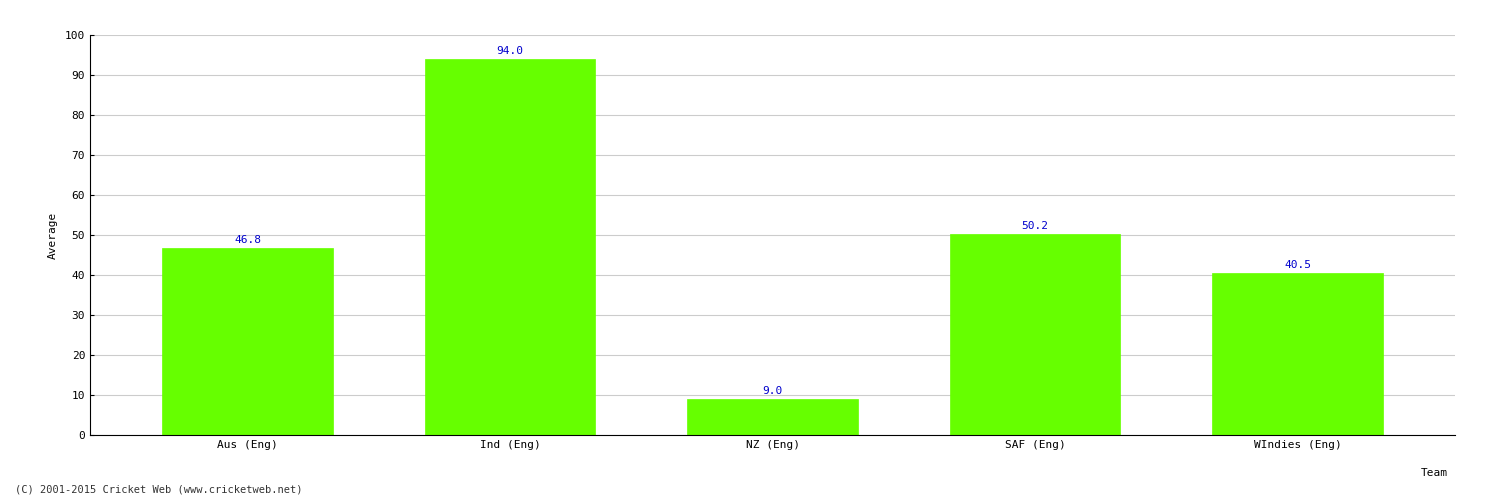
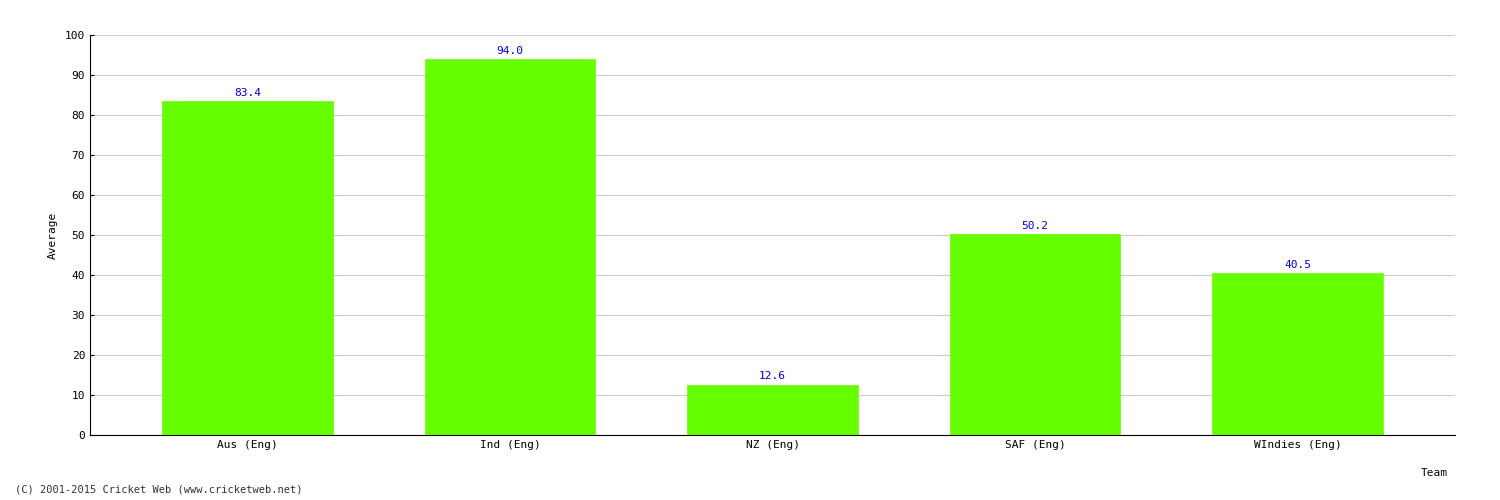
Aus (Eng): 46.8 -> 83.4
NZ (Eng): 9.0 -> 12.6
